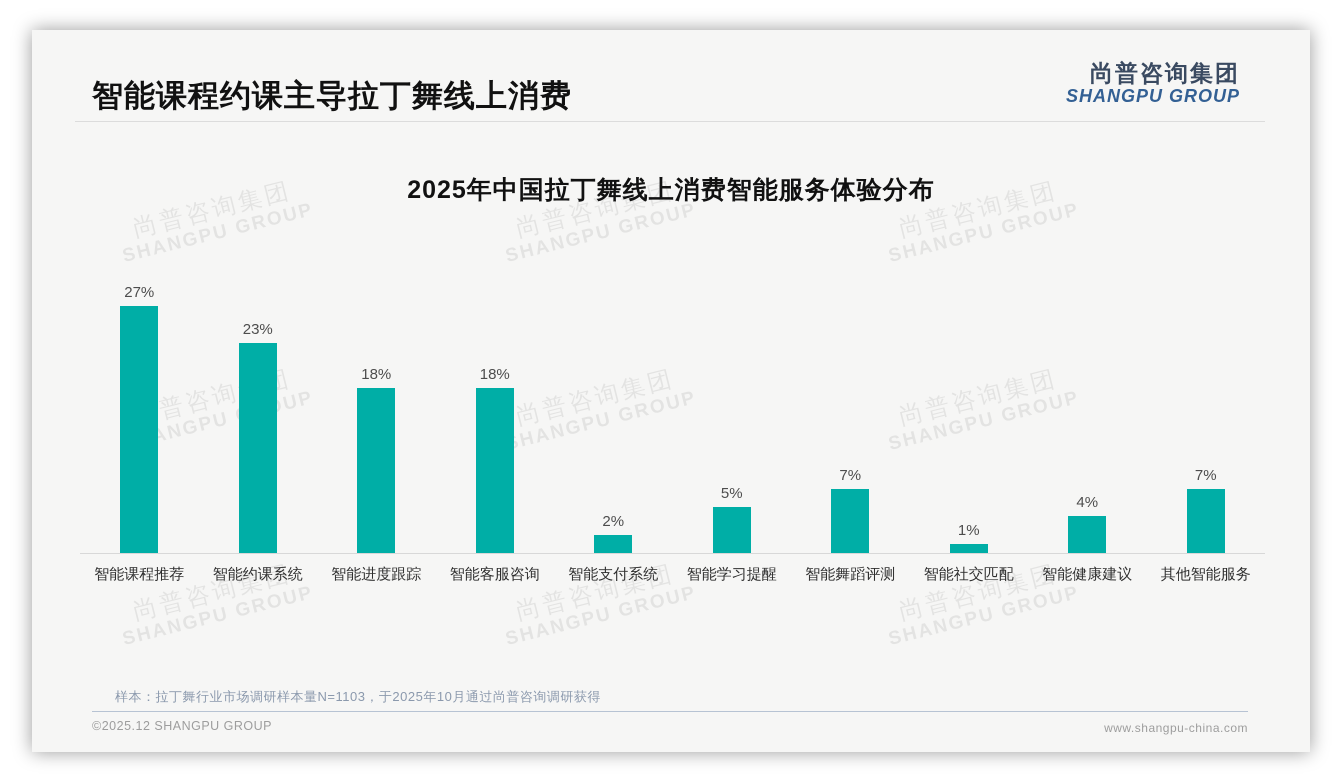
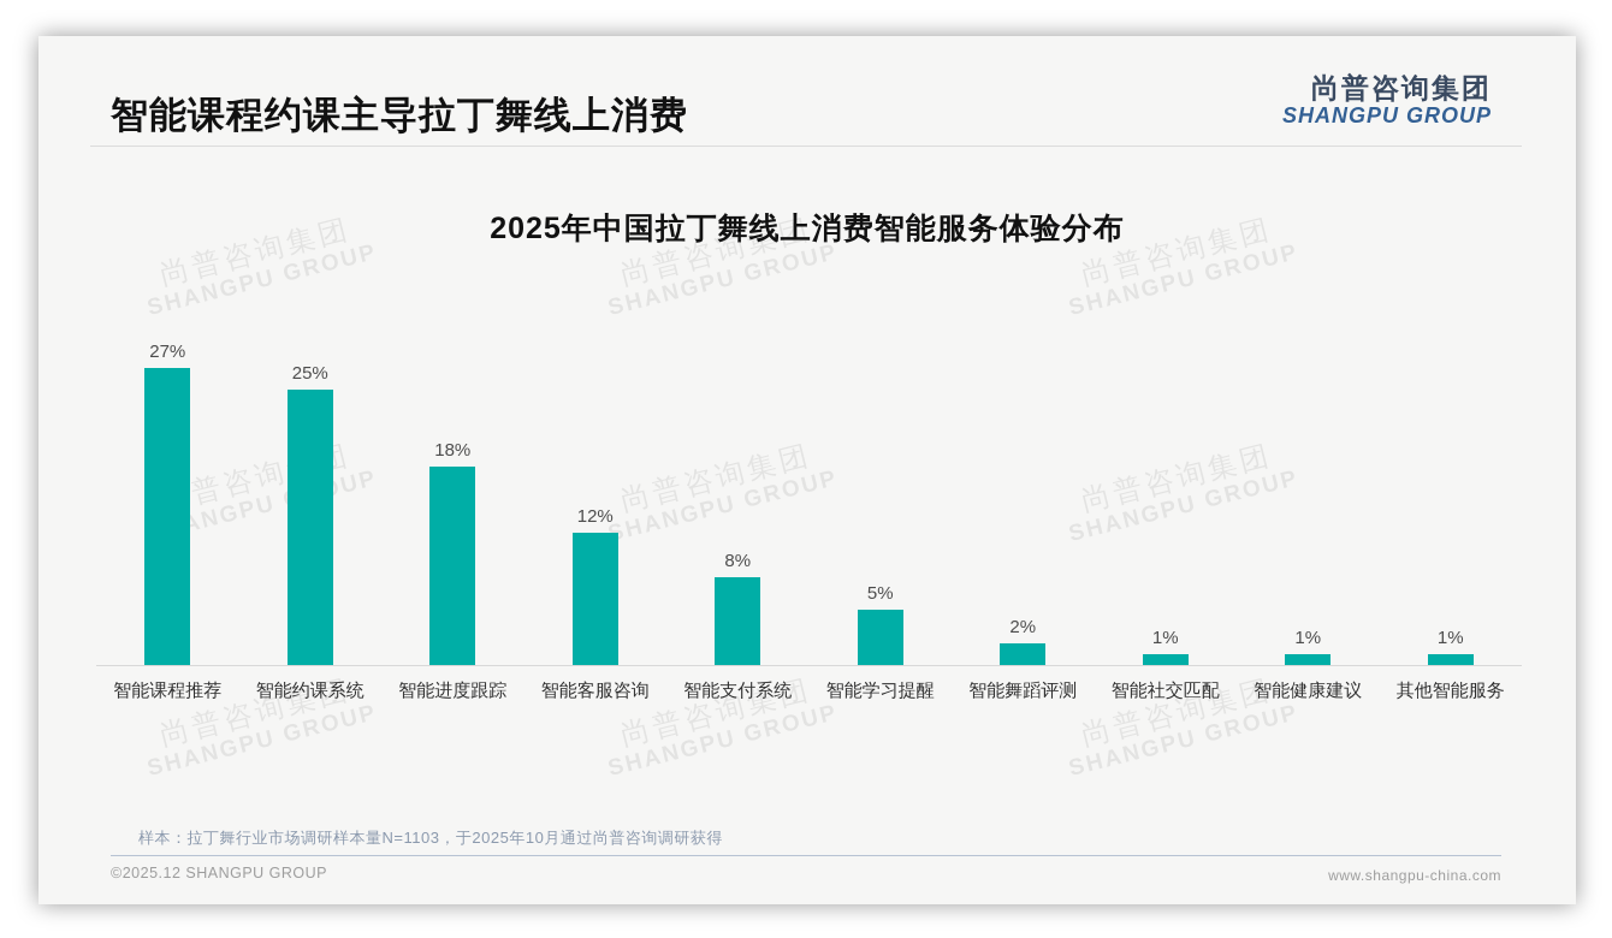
智能约课系统: 23% -> 25%
智能客服咨询: 18% -> 12%
智能支付系统: 2% -> 8%
智能舞蹈评测: 7% -> 2%
智能健康建议: 4% -> 1%
其他智能服务: 7% -> 1%
